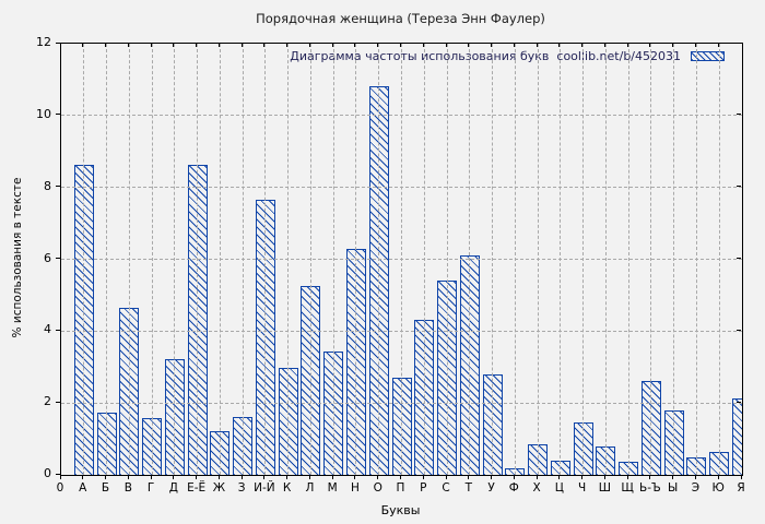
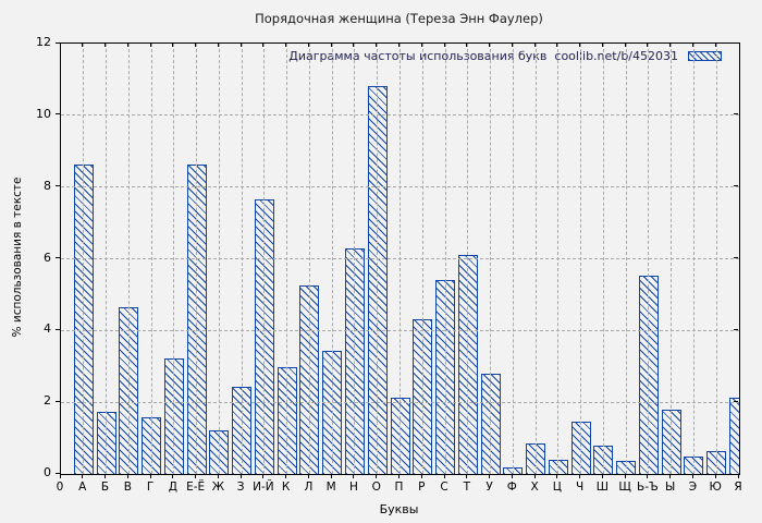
З: 1.6 -> 2.4
П: 2.7 -> 2.1
Ь-Ъ: 2.6 -> 5.5
